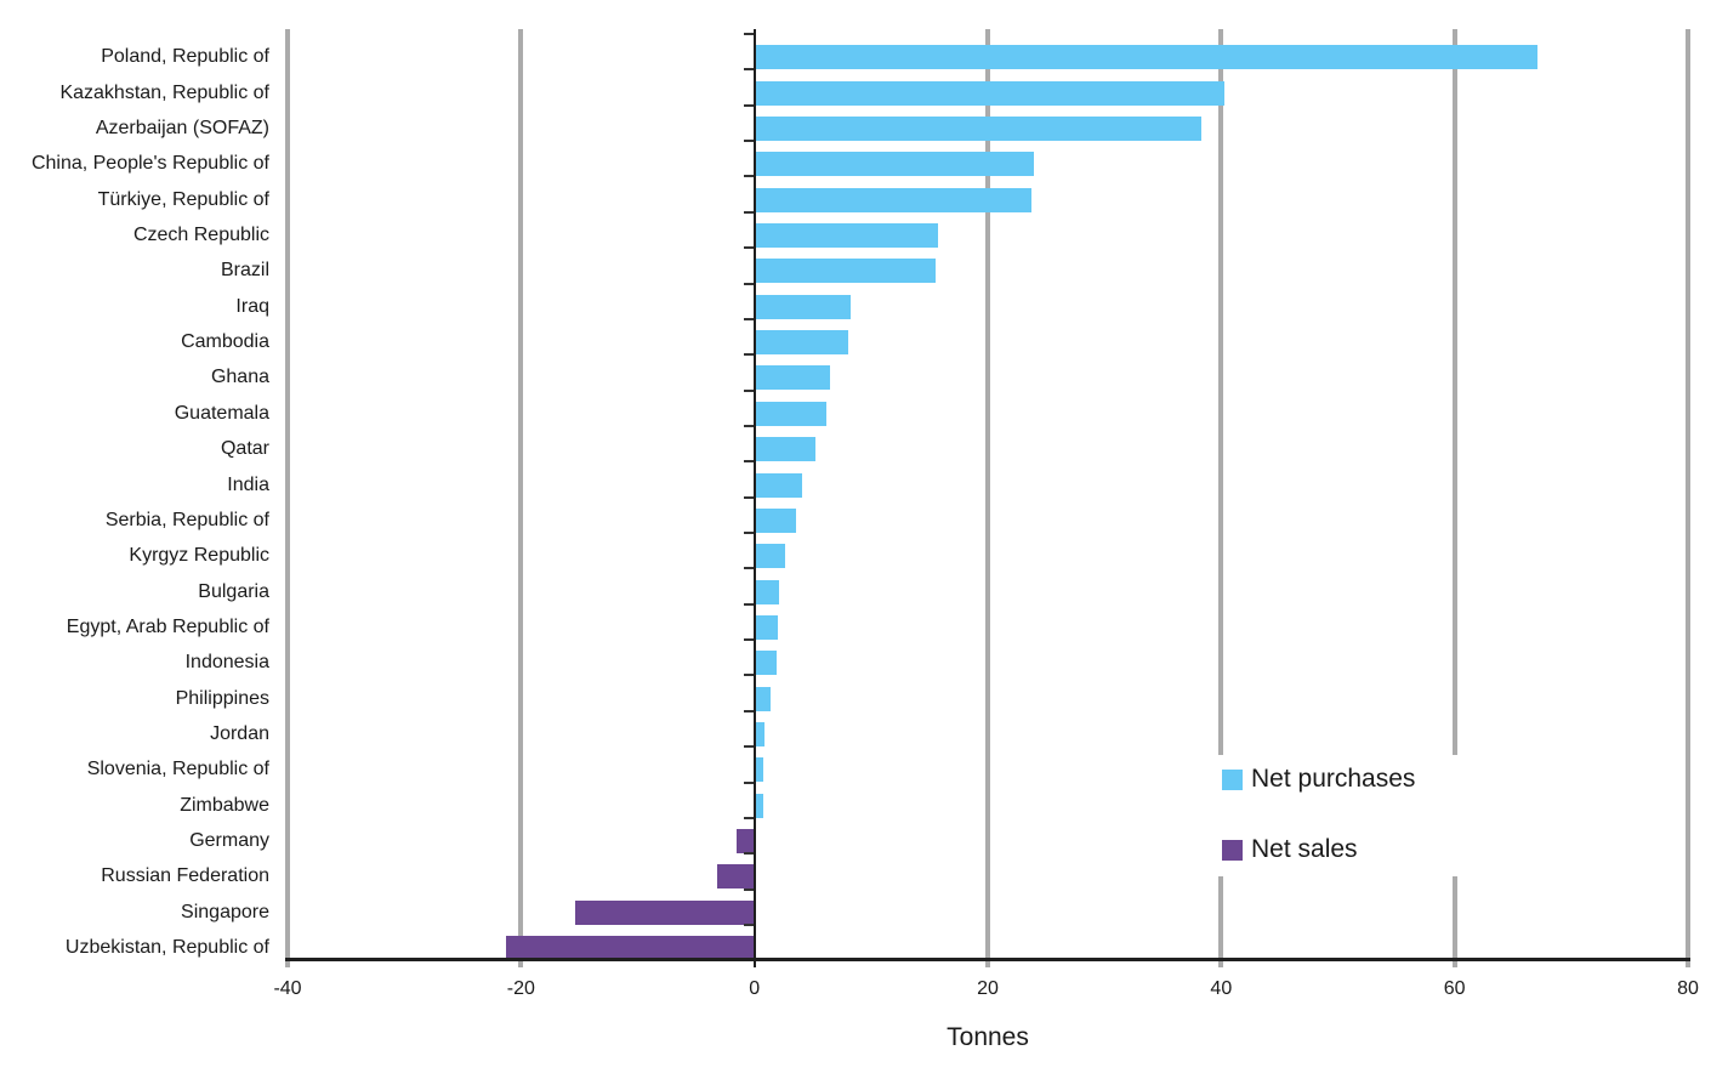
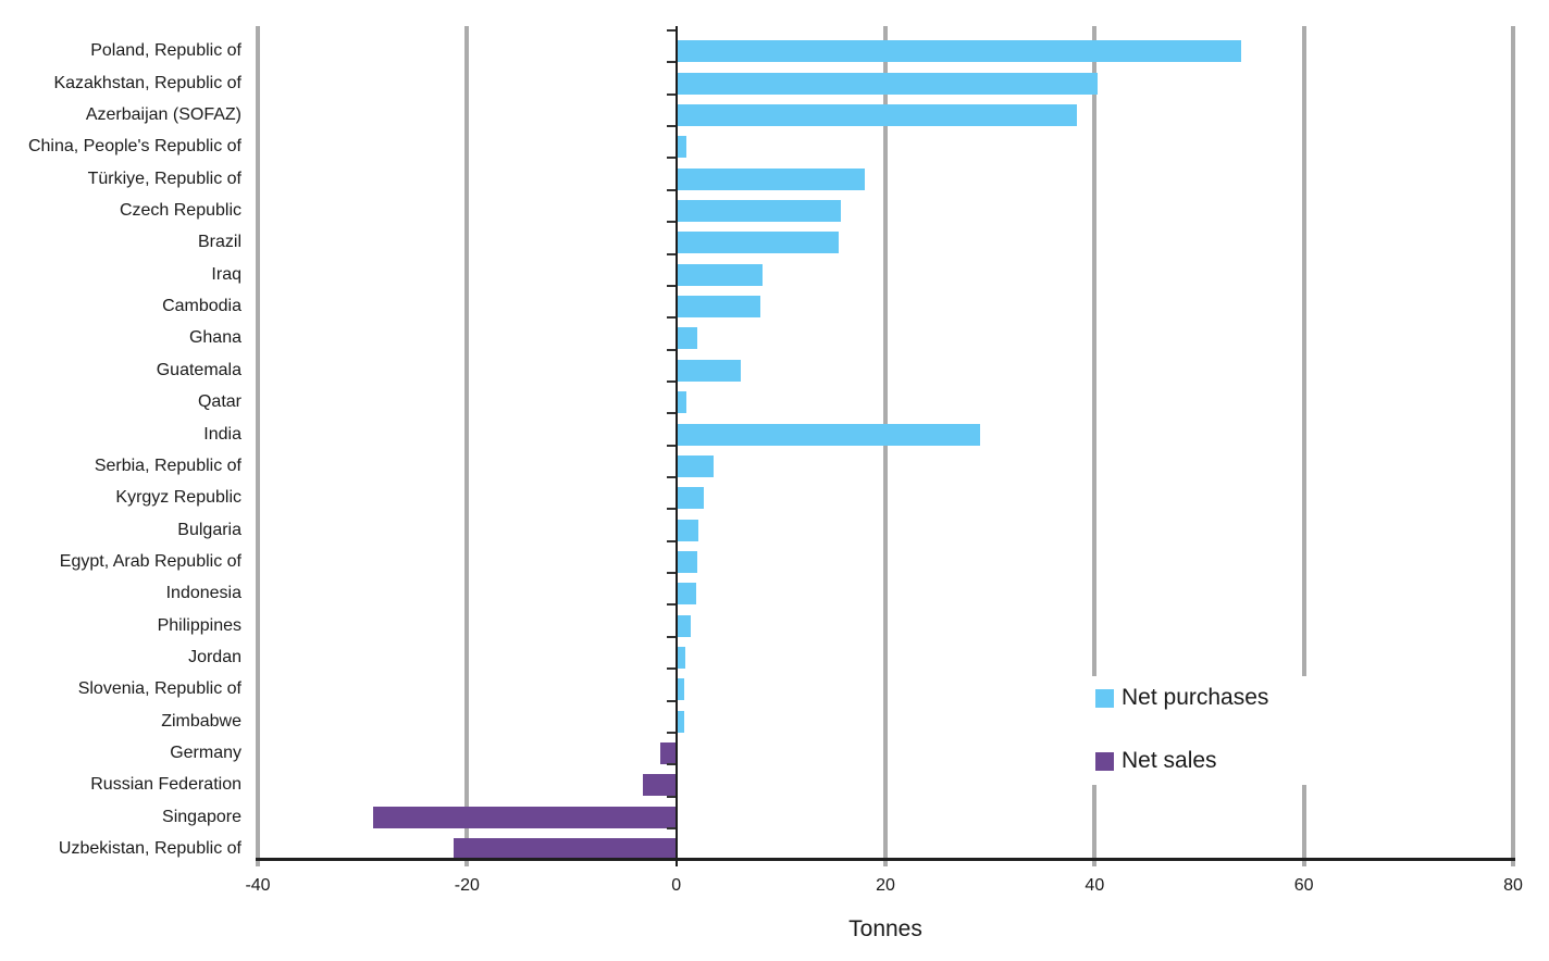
Poland, Republic of: 67 -> 54
China, People's Republic of: 24 -> 1
Türkiye, Republic of: 24 -> 18
Ghana: 6 -> 2
Qatar: 5 -> 1
India: 4 -> 29
Singapore: -15 -> -29
